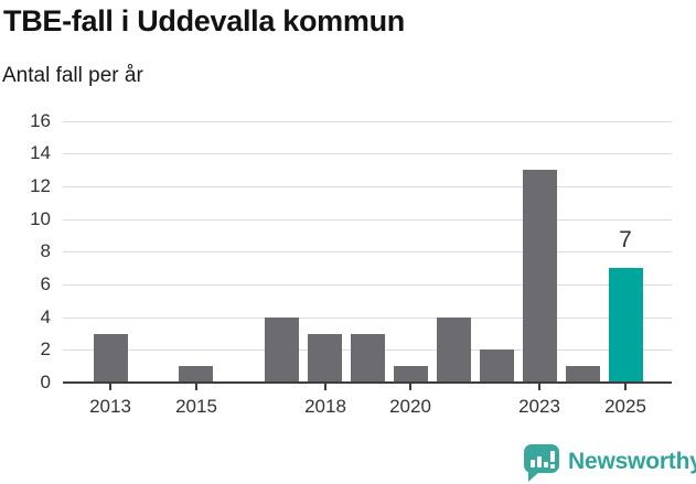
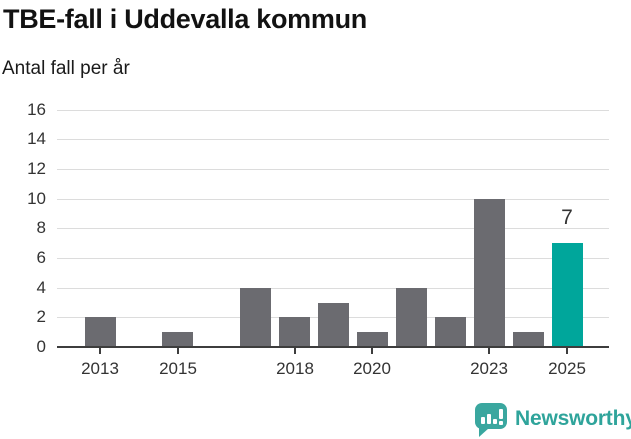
2013: 3 -> 2
2018: 3 -> 2
2023: 13 -> 10
